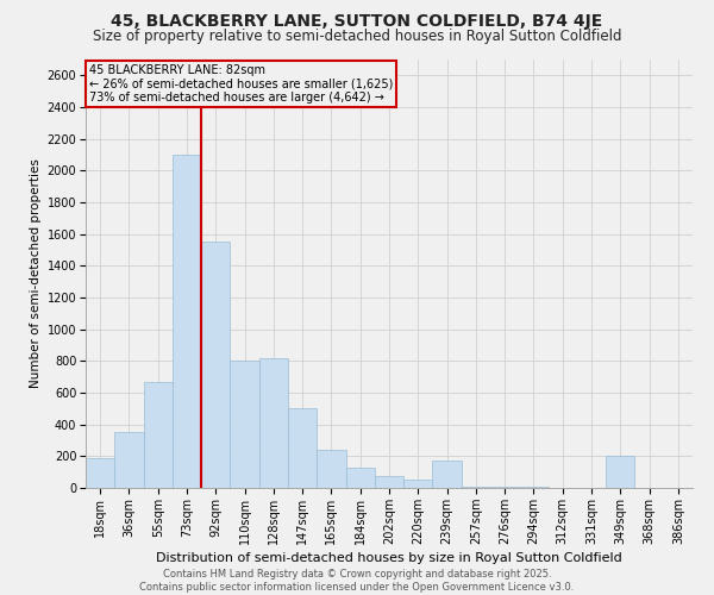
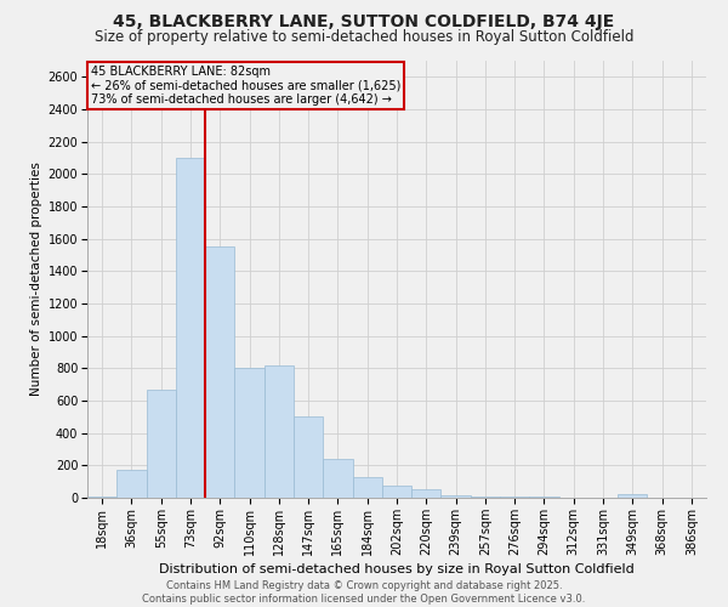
18sqm: 190 -> 0
36sqm: 350 -> 170
239sqm: 170 -> 20
349sqm: 200 -> 20
